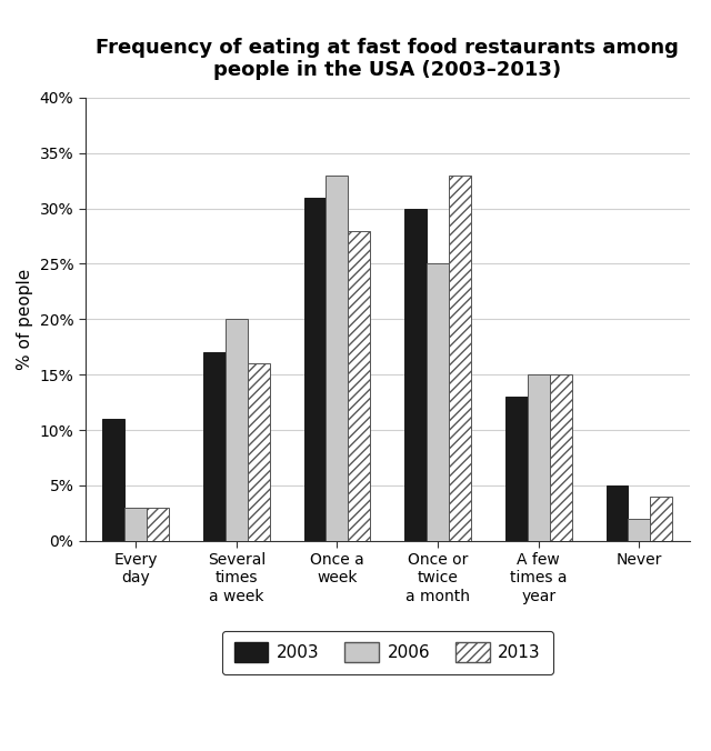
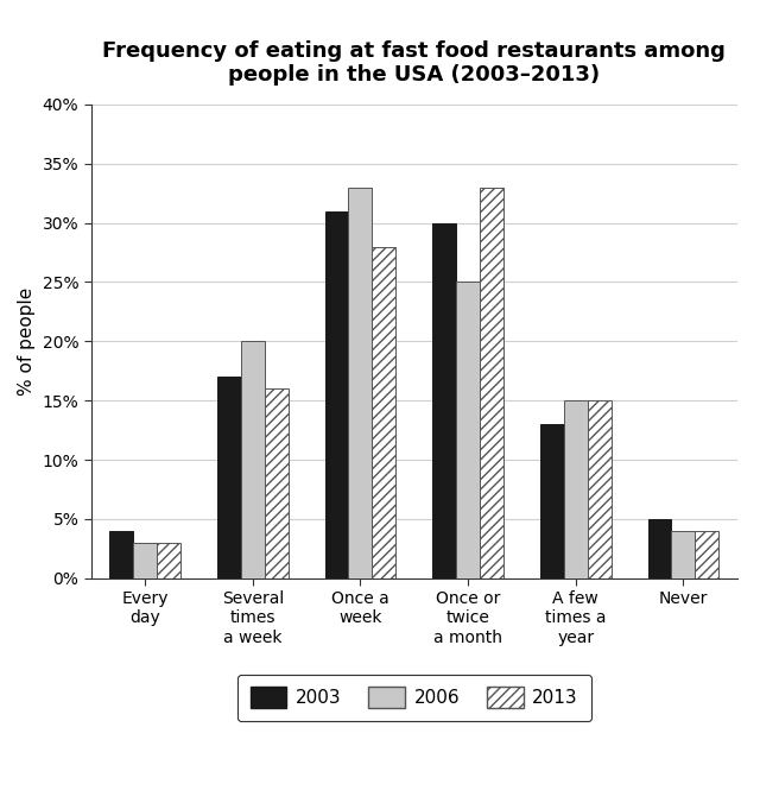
2003/Every day: 11% -> 4%
2006/Never: 2% -> 4%
